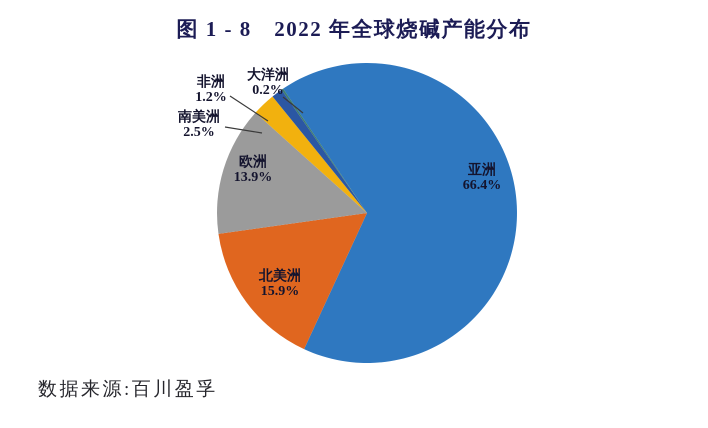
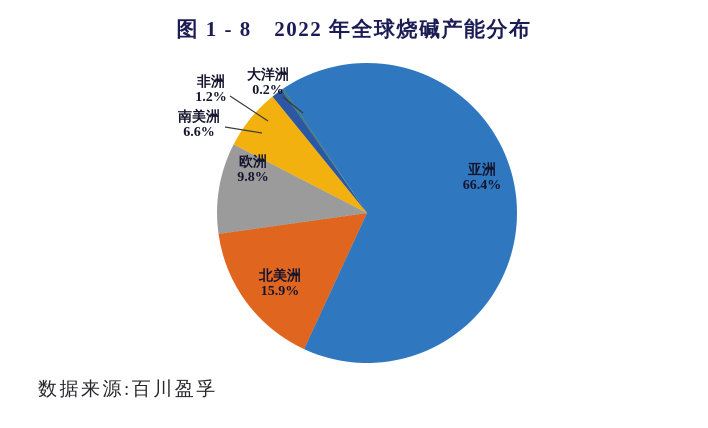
欧洲: 13.9% -> 9.8%
南美洲: 2.5% -> 6.6%
